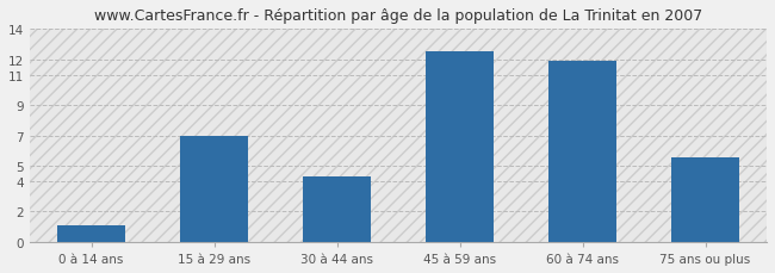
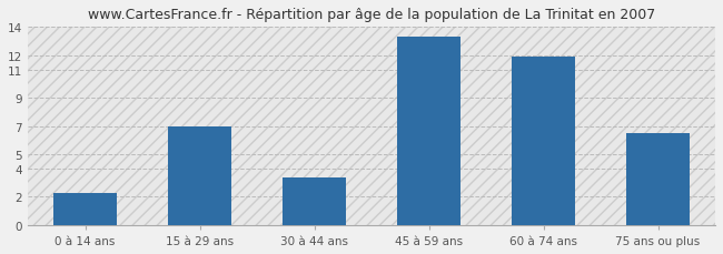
0 à 14 ans: 1.1 -> 2.3
30 à 44 ans: 4.3 -> 3.4
45 à 59 ans: 12.5 -> 13.3
75 ans ou plus: 5.6 -> 6.5
